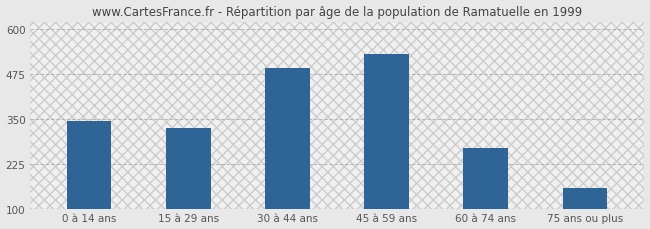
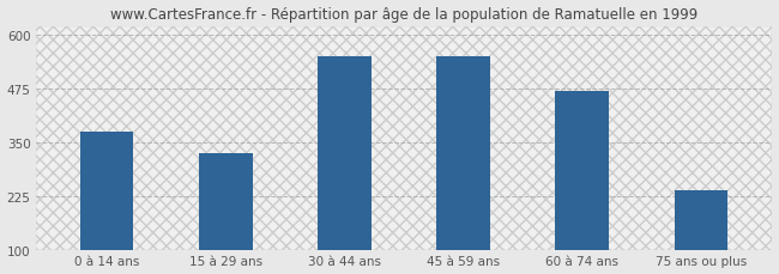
0 à 14 ans: 345 -> 375
30 à 44 ans: 490 -> 550
45 à 59 ans: 530 -> 550
60 à 74 ans: 270 -> 470
75 ans ou plus: 160 -> 240
